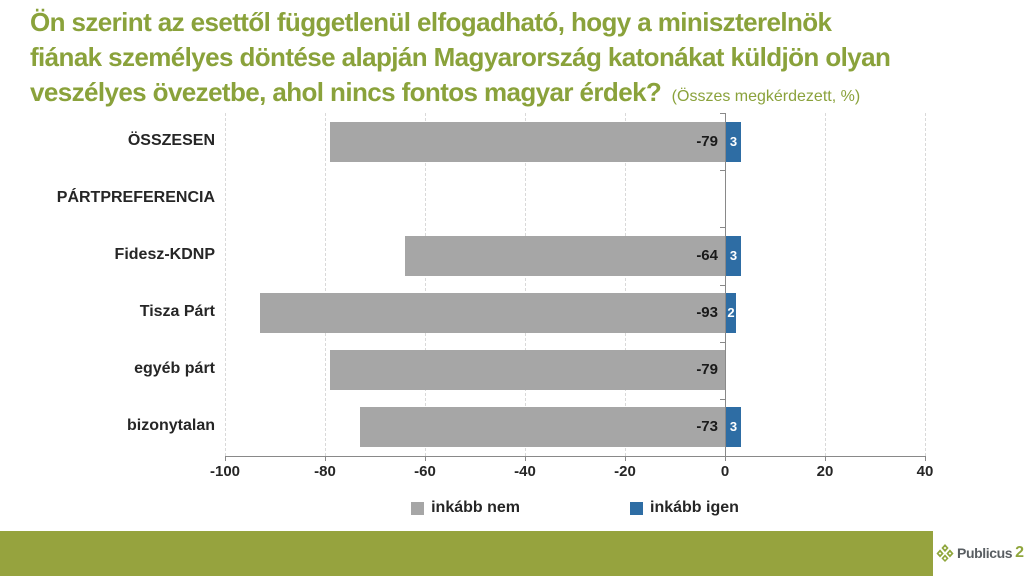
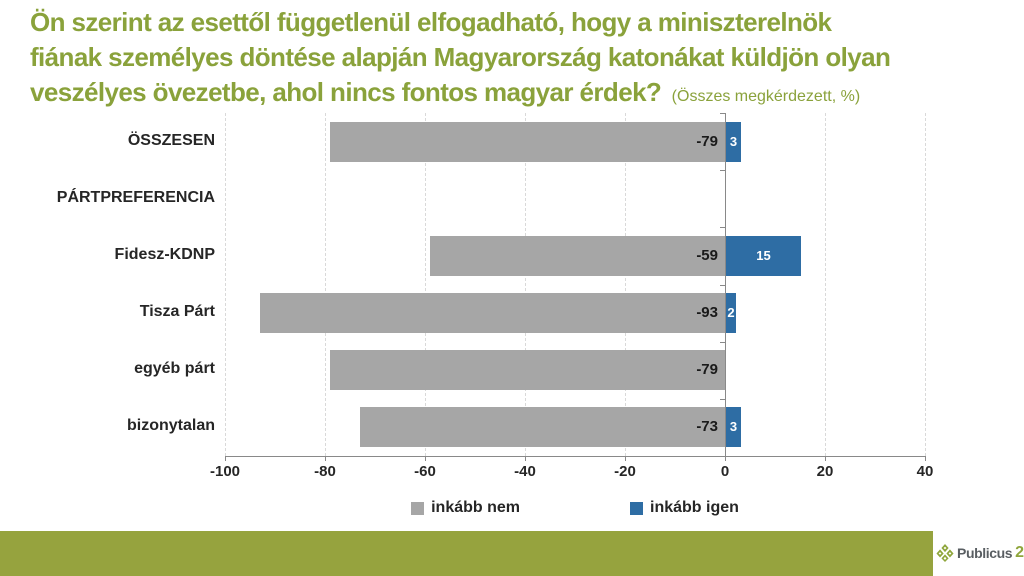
inkább nem/Fidesz-KDNP: -64 -> -59
inkább igen/Fidesz-KDNP: 3 -> 15
